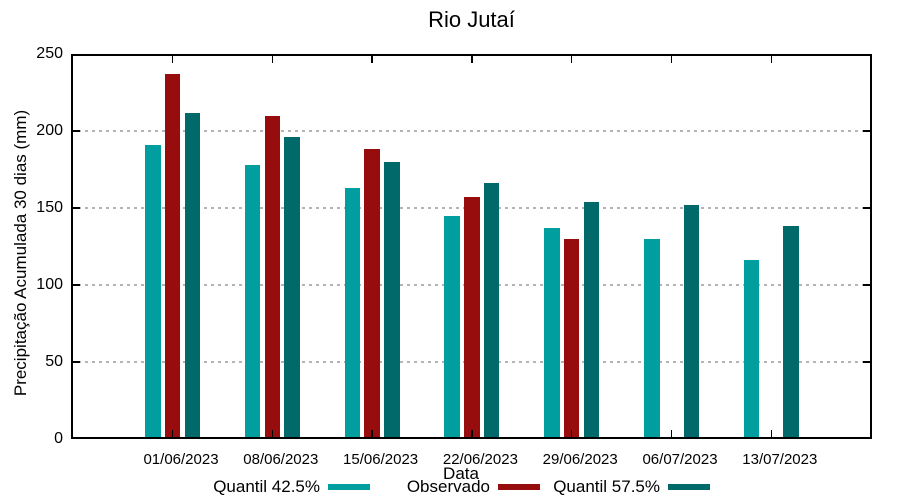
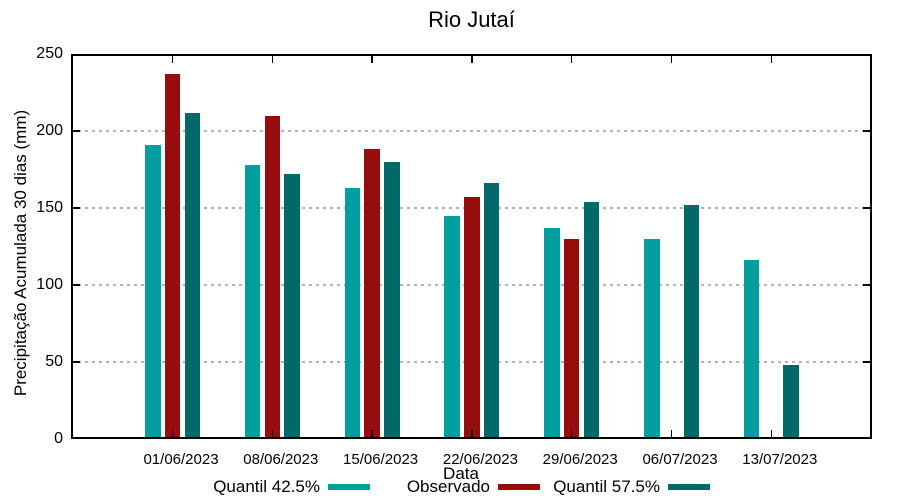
Quantil 57.5%/08/06/2023: 196 -> 172
Quantil 57.5%/13/07/2023: 138 -> 48
